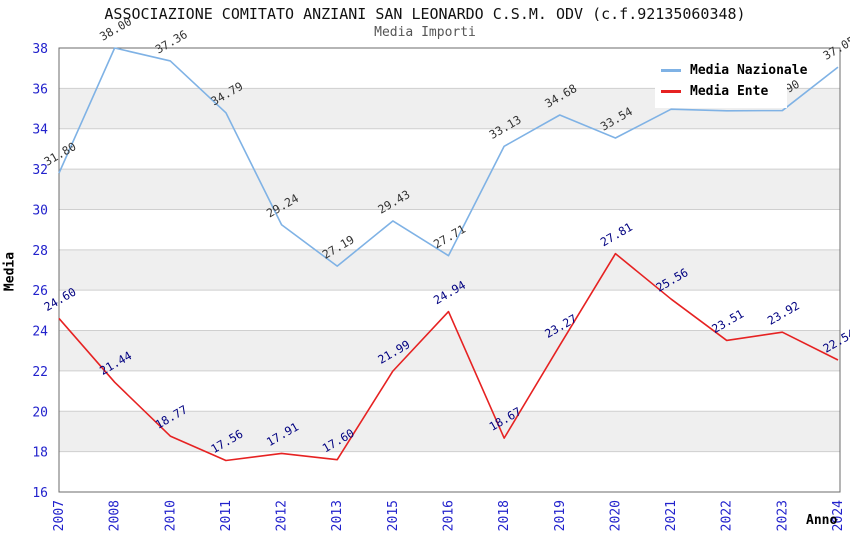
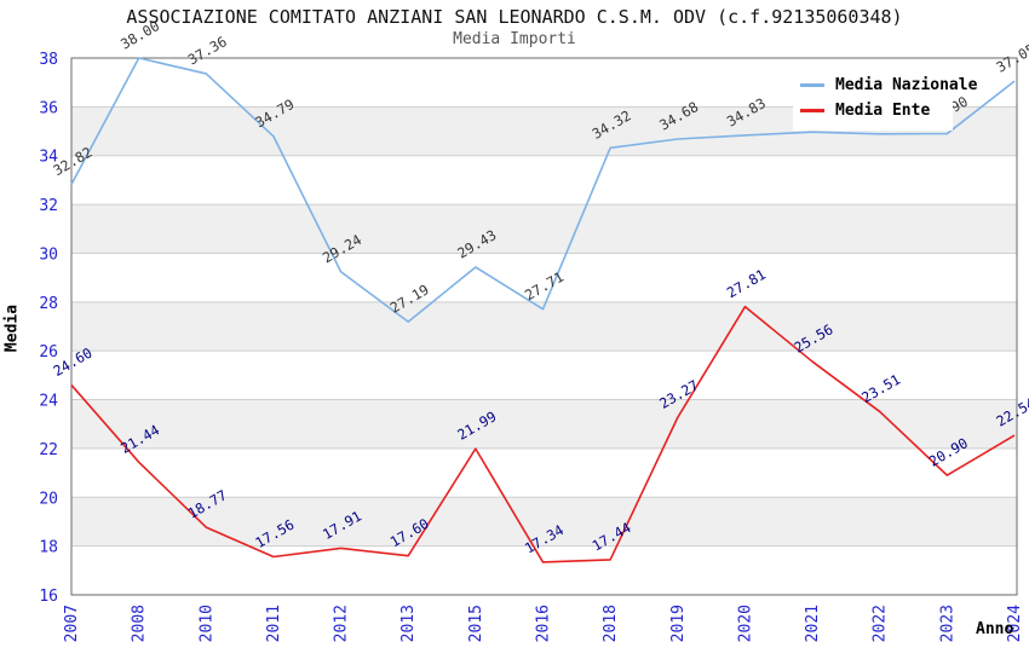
Media Nazionale/2007: 31.80 -> 32.82
Media Ente/2016: 24.94 -> 17.34
Media Nazionale/2018: 33.13 -> 34.32
Media Ente/2018: 18.67 -> 17.44
Media Nazionale/2020: 33.54 -> 34.83
Media Ente/2023: 23.92 -> 20.90
